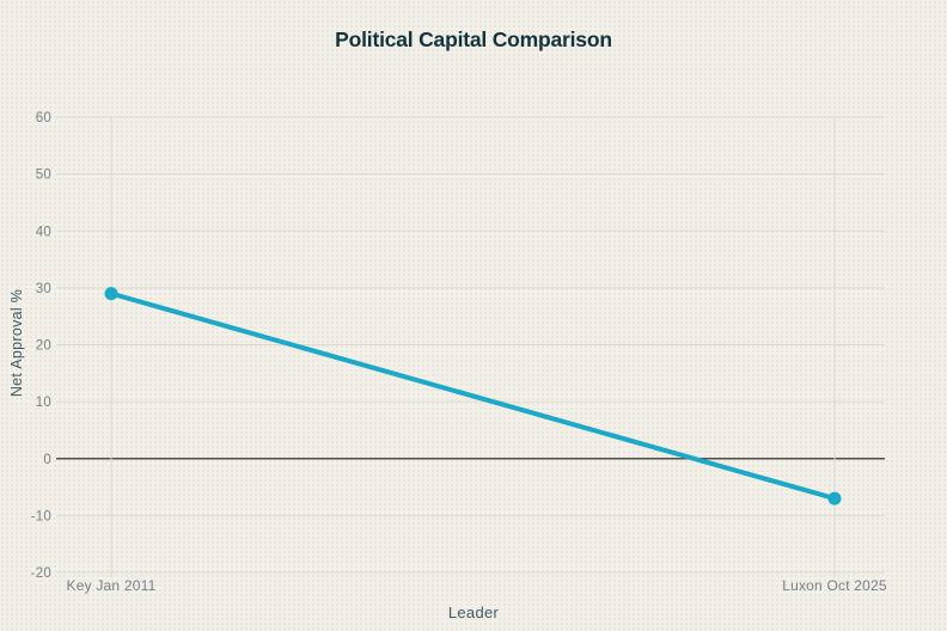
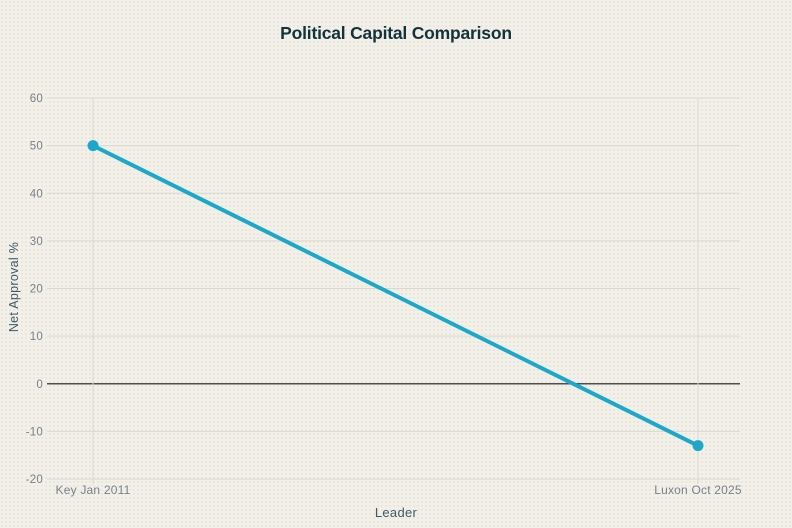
Key Jan 2011: 29 -> 50
Luxon Oct 2025: -7 -> -13
